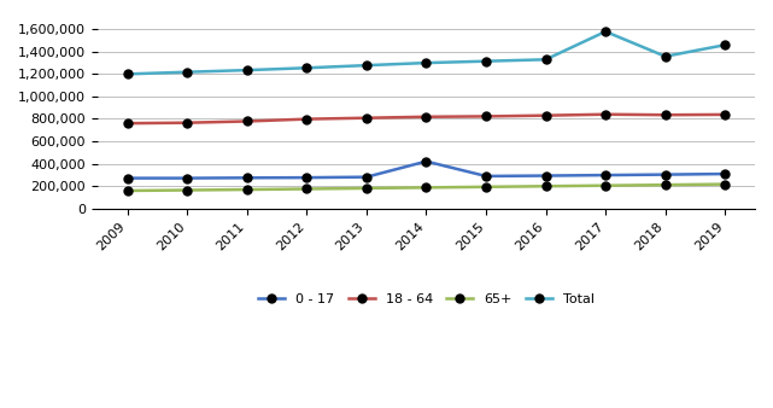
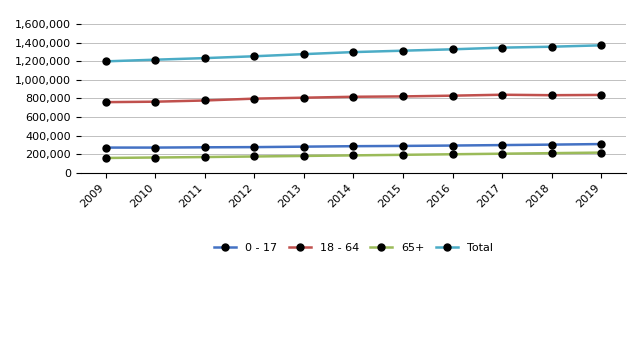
0 - 17/2014: 420,000 -> 280,000
Total/2017: 1,580,000 -> 1,350,000
Total/2019: 1,460,000 -> 1,370,000
